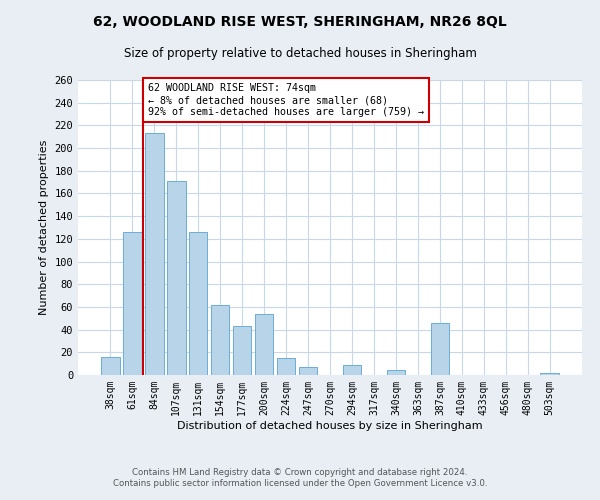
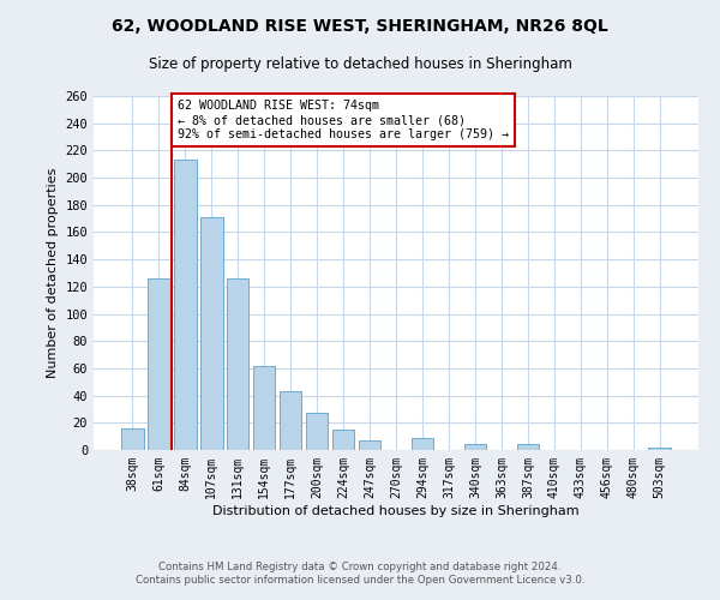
200sqm: 54 -> 27
387sqm: 46 -> 4
